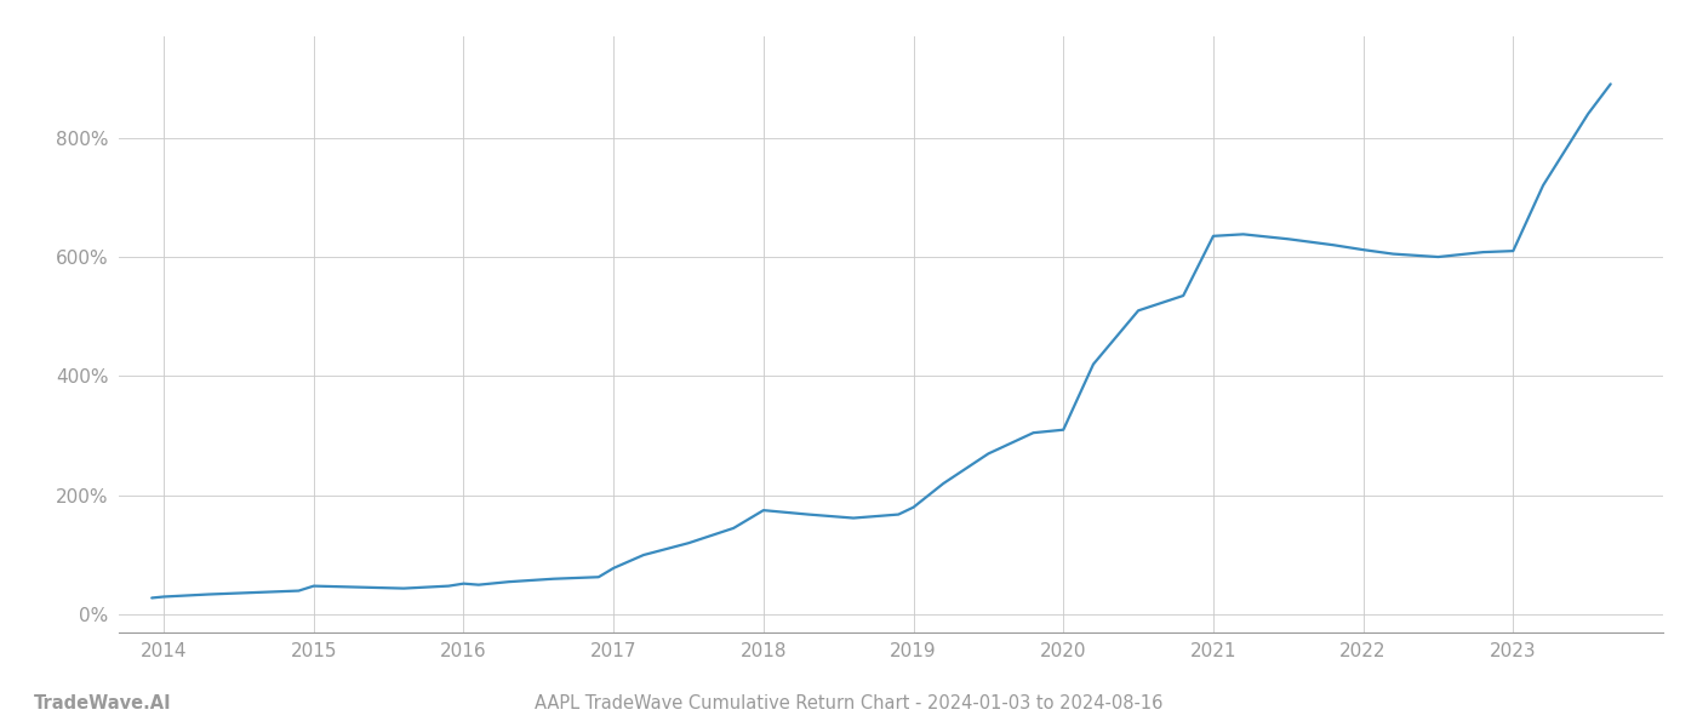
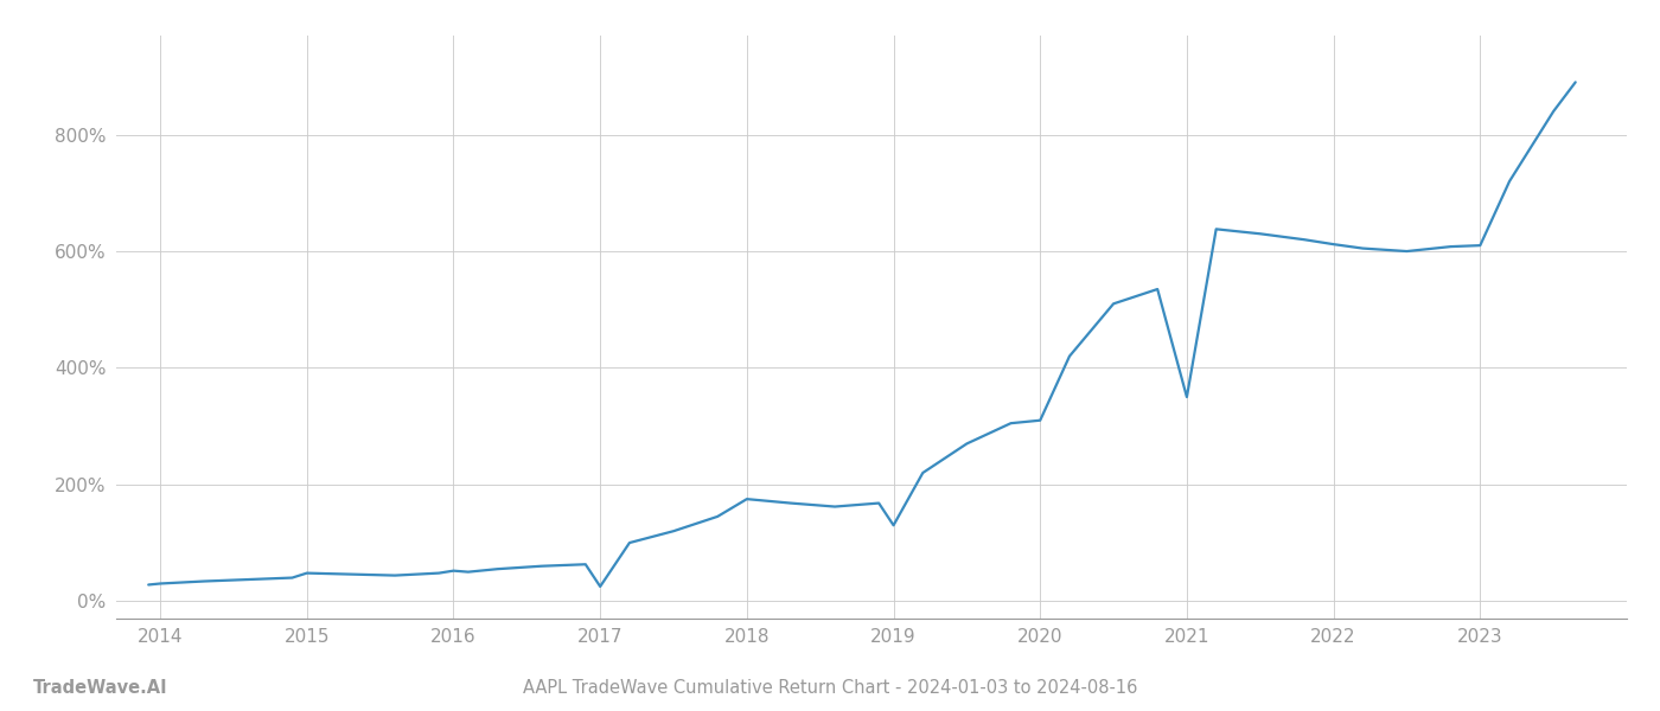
2017: 78% -> 25%
2019: 180% -> 130%
2021: 635% -> 350%
